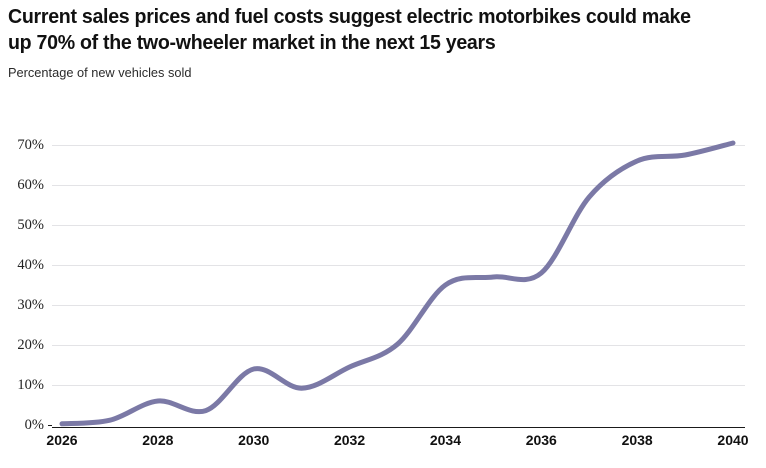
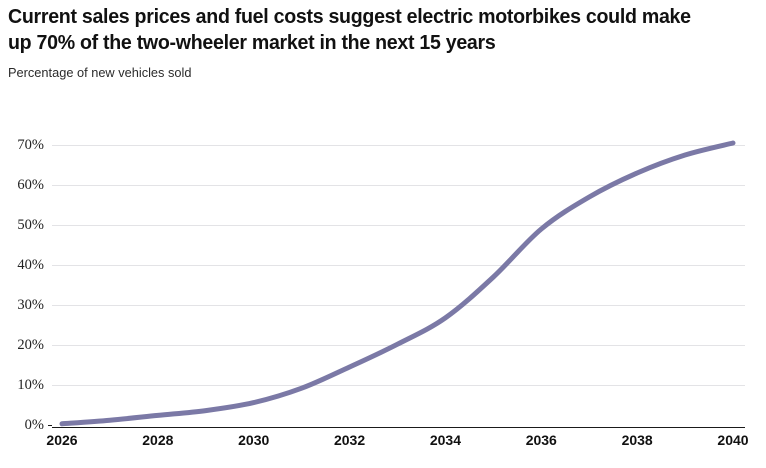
2028: 6% -> 2%
2030: 14% -> 6%
2034: 35% -> 27%
2036: 38% -> 49%
2038: 66% -> 63%
